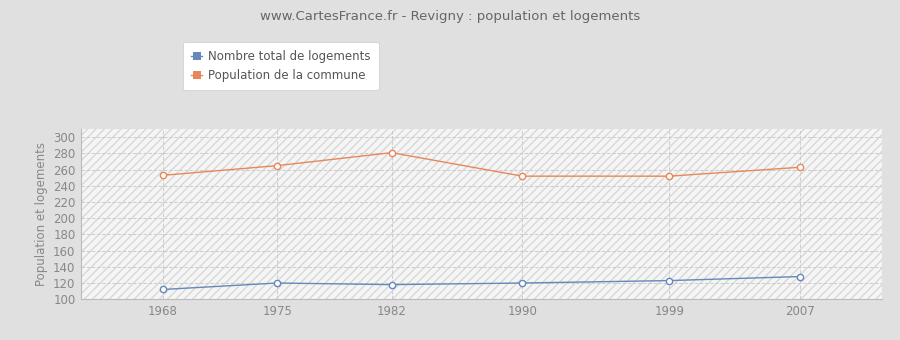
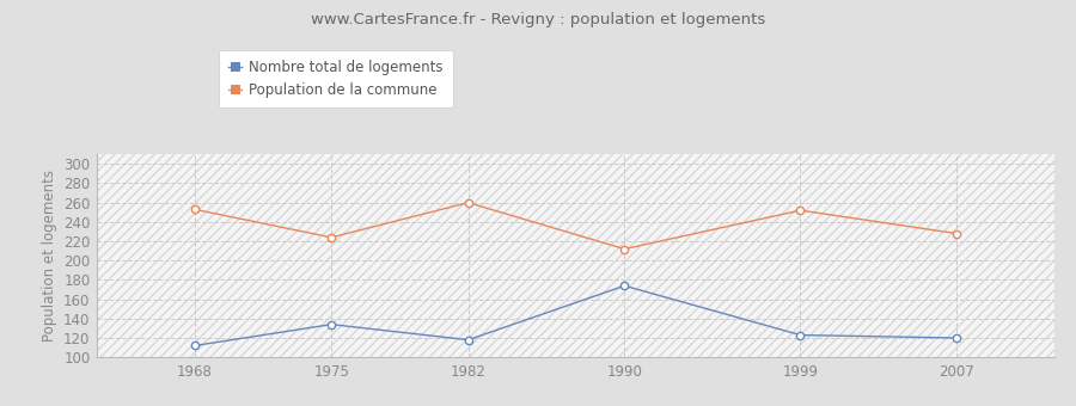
Nombre total de logements/1975: 120 -> 134
Population de la commune/1975: 265 -> 224
Population de la commune/1982: 281 -> 260
Nombre total de logements/1990: 120 -> 174
Population de la commune/1990: 252 -> 212
Nombre total de logements/2007: 128 -> 120
Population de la commune/2007: 263 -> 228
